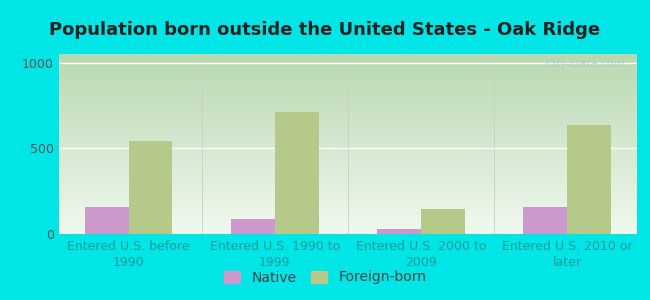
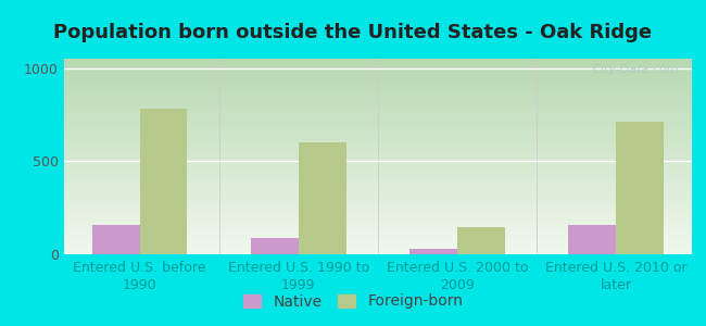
Foreign-born/Entered U.S. before 1990: 540 -> 780
Foreign-born/Entered U.S. 1990 to 1999: 710 -> 600
Foreign-born/Entered U.S. 2010 or later: 640 -> 710
